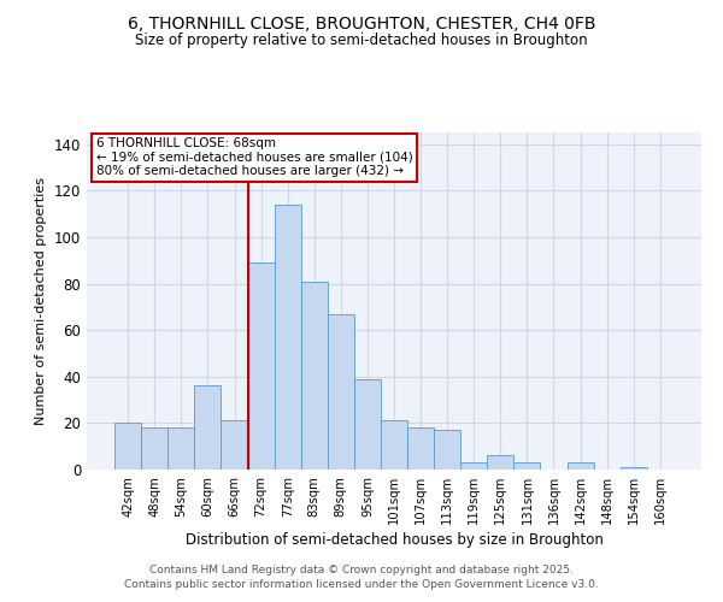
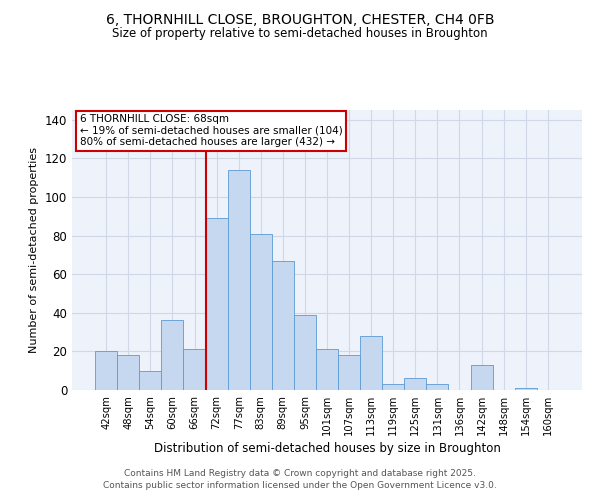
54sqm: 18 -> 10
113sqm: 17 -> 28
142sqm: 3 -> 13
